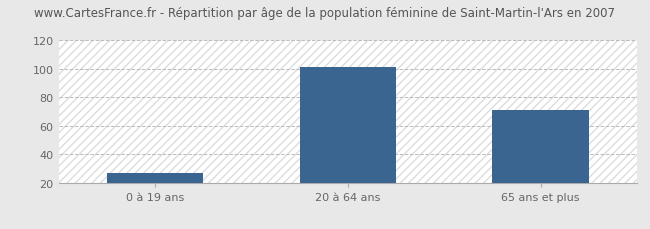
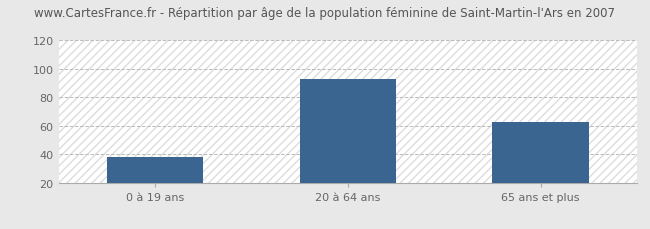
0 à 19 ans: 27 -> 38
20 à 64 ans: 101 -> 93
65 ans et plus: 71 -> 63
